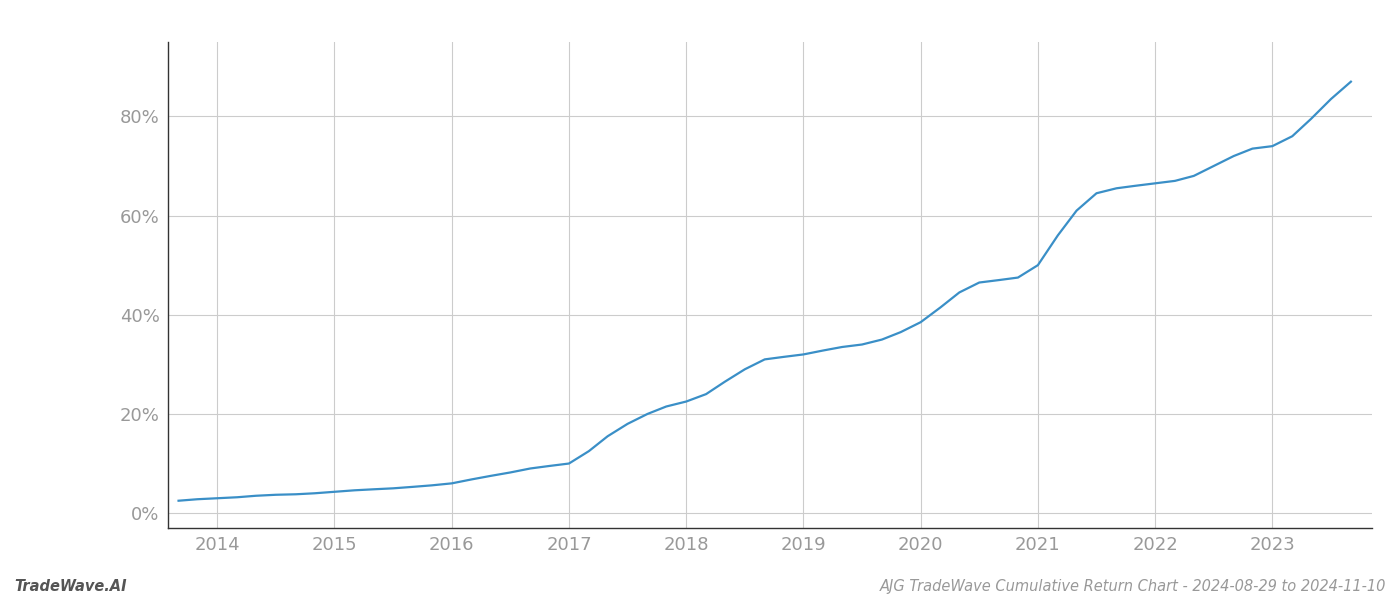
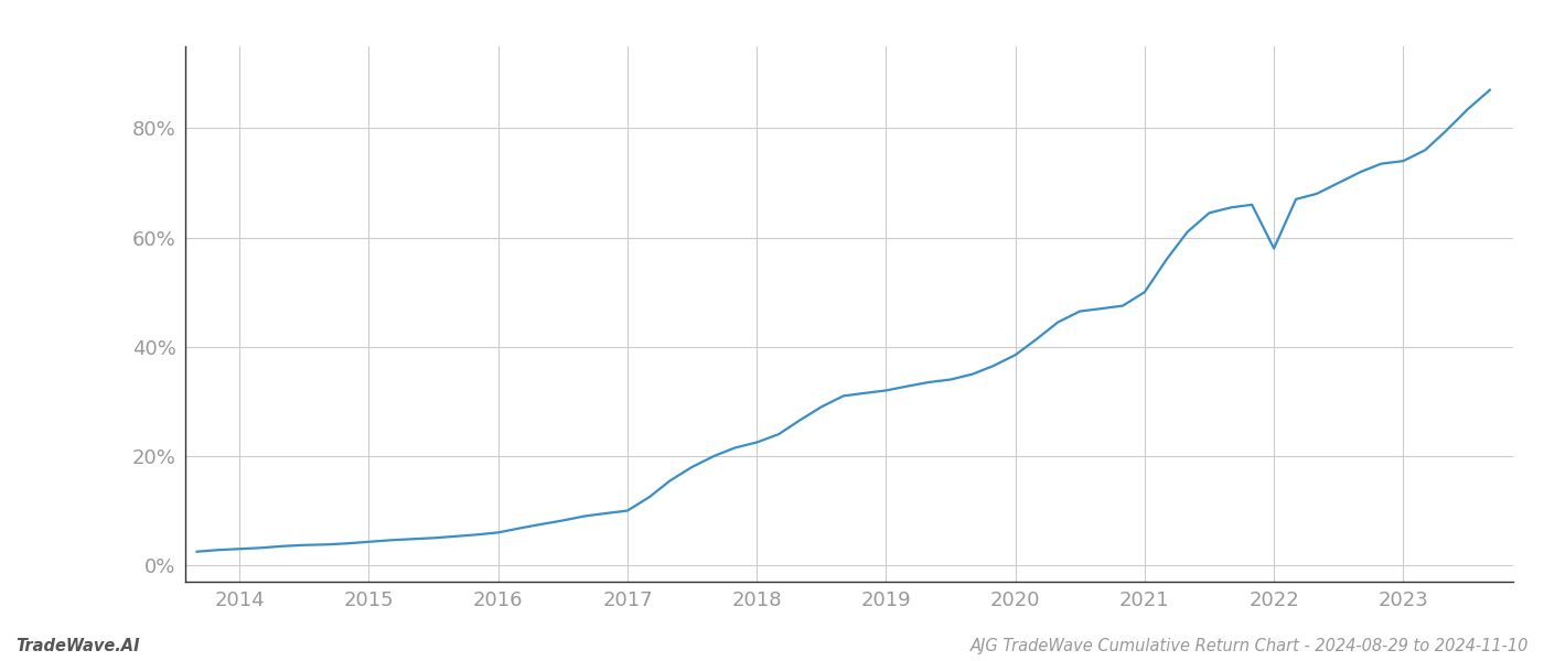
2022: 66.5% -> 58.0%
